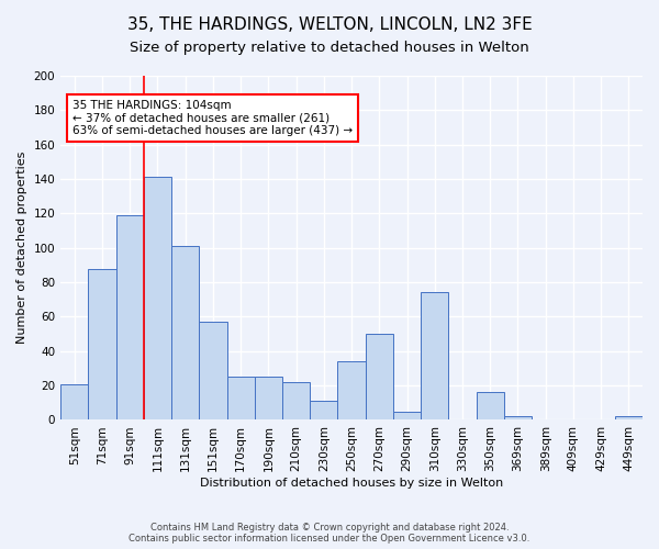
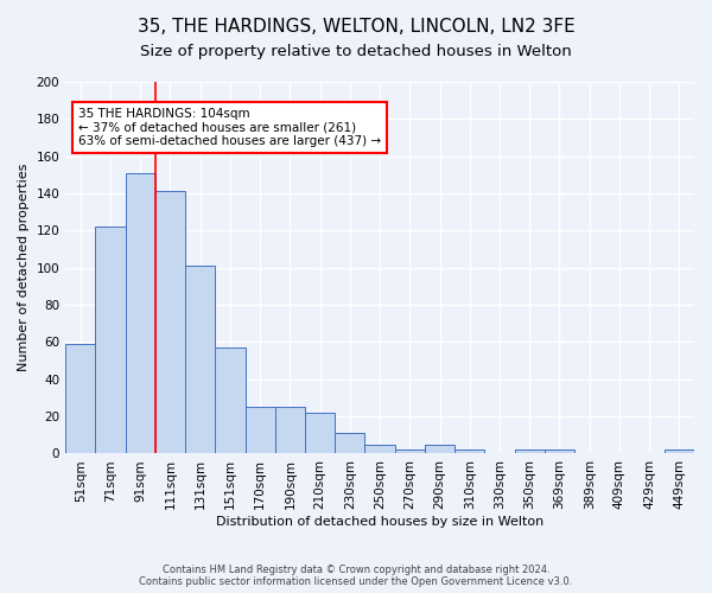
51sqm: 21 -> 59
71sqm: 88 -> 122
91sqm: 119 -> 151
250sqm: 34 -> 5
270sqm: 50 -> 2
310sqm: 74 -> 2
350sqm: 16 -> 2
